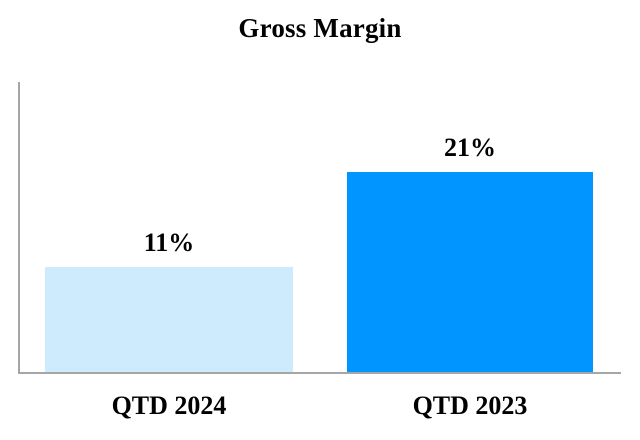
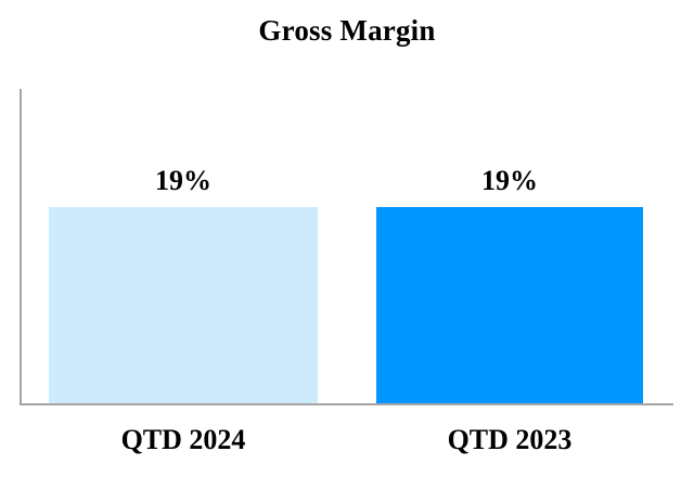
QTD 2024: 11% -> 19%
QTD 2023: 21% -> 19%
